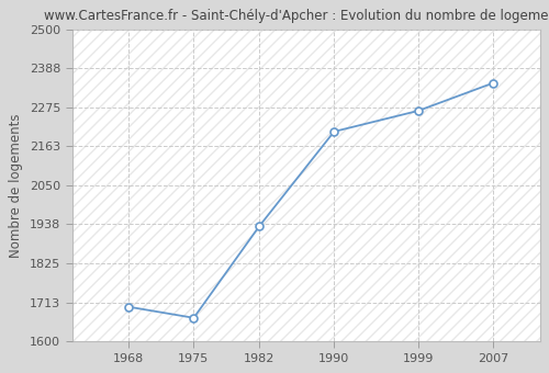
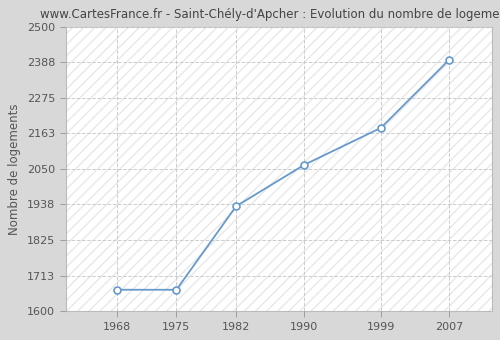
1968: 1700 -> 1668
1990: 2205 -> 2063
1999: 2265 -> 2180
2007: 2345 -> 2395
